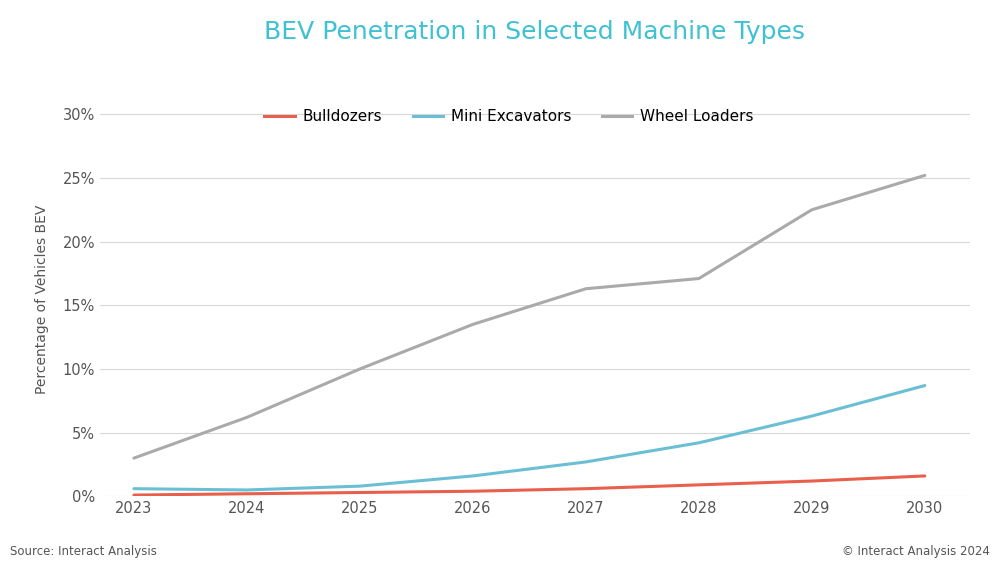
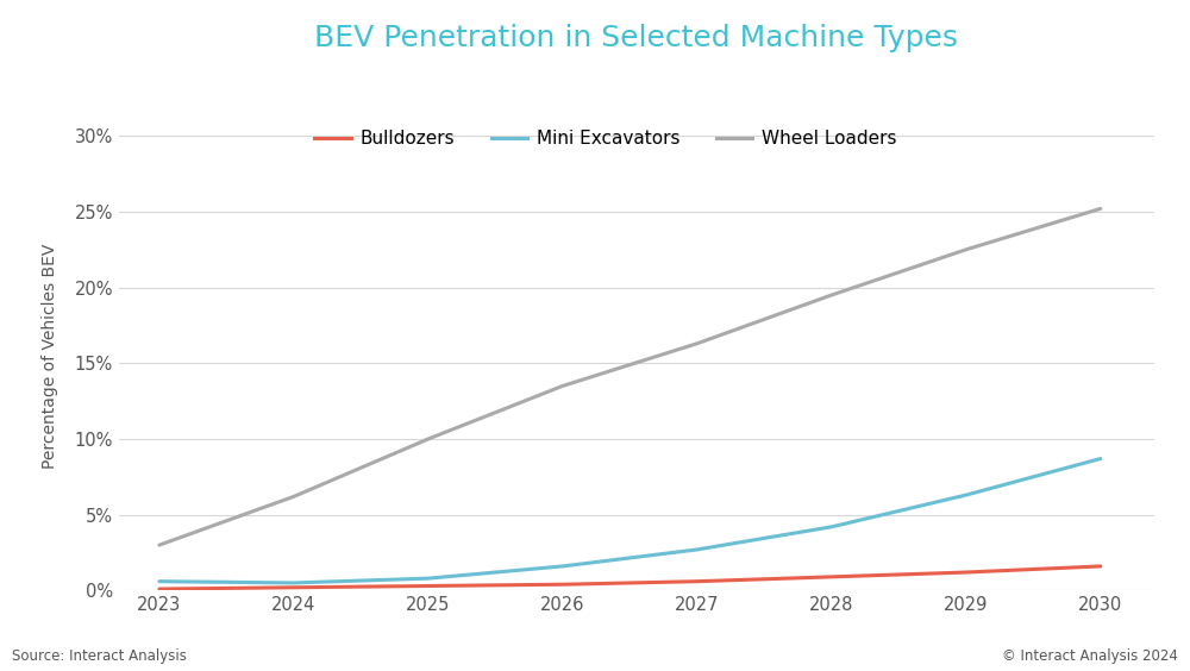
Wheel Loaders/2028: 17.1% -> 19.5%
